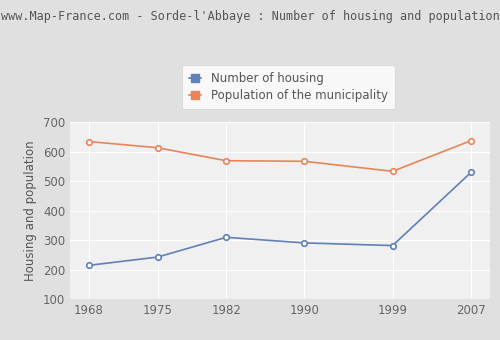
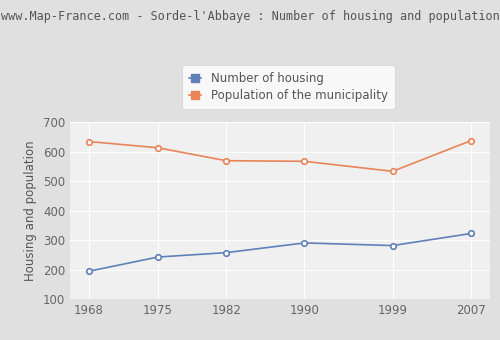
Number of housing/1968: 215 -> 195
Number of housing/1982: 310 -> 258
Number of housing/2007: 530 -> 323
